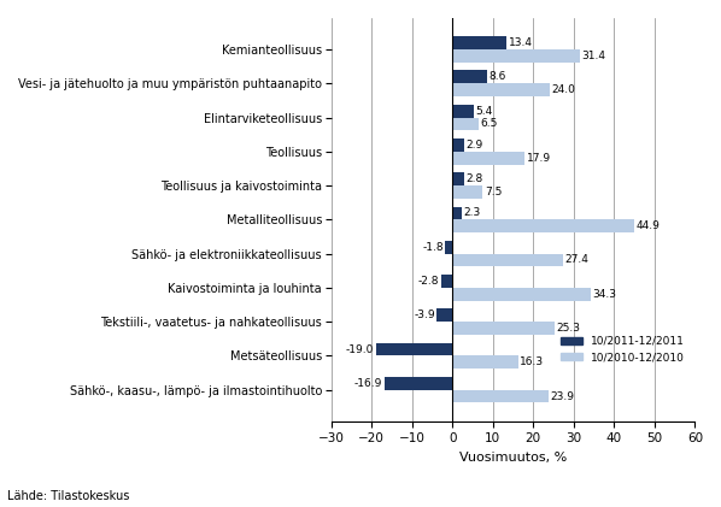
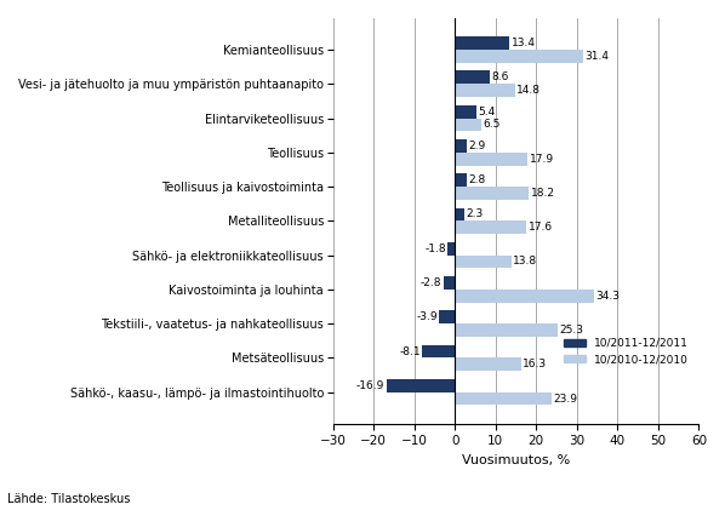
10/2010-12/2010/Vesi- ja jätehuolto ja muu ympäristön puhtaanapito: 24.0 -> 14.8
10/2010-12/2010/Teollisuus ja kaivostoiminta: 7.5 -> 18.2
10/2010-12/2010/Metalliteollisuus: 44.9 -> 17.6
10/2010-12/2010/Sähkö- ja elektroniikkateollisuus: 27.4 -> 13.8
10/2011-12/2011/Metsäteollisuus: -19.0 -> -8.1
